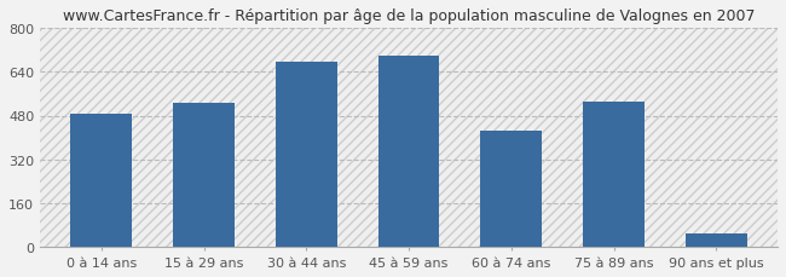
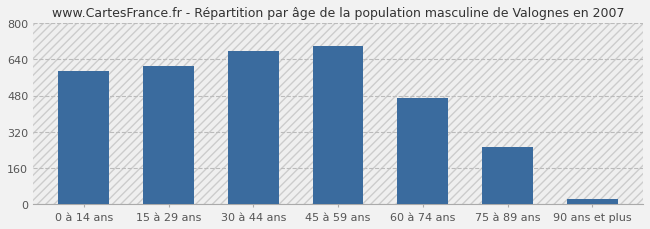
0 à 14 ans: 485 -> 590
15 à 29 ans: 525 -> 608
60 à 74 ans: 425 -> 468
75 à 89 ans: 530 -> 255
90 ans et plus: 50 -> 22
